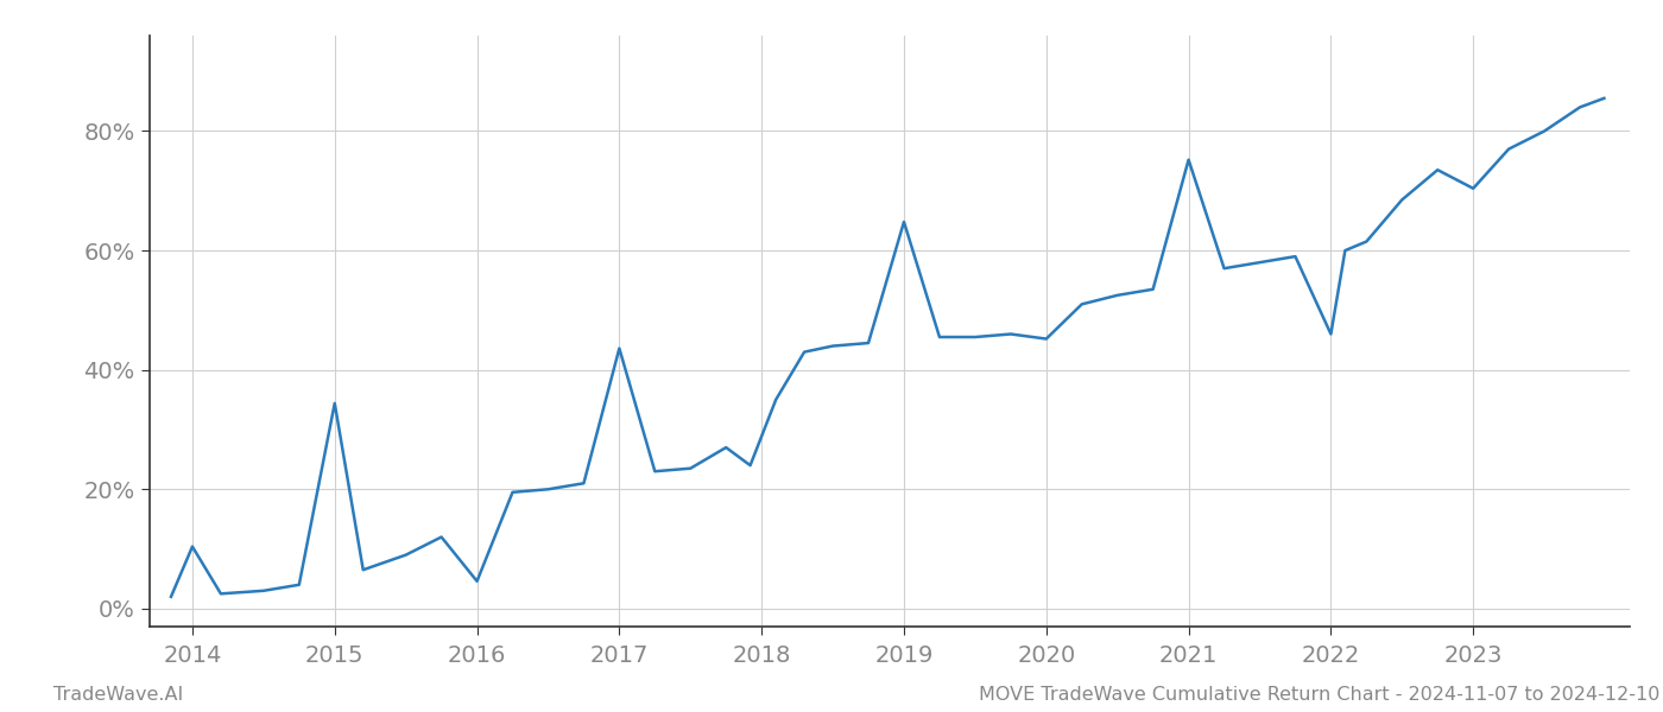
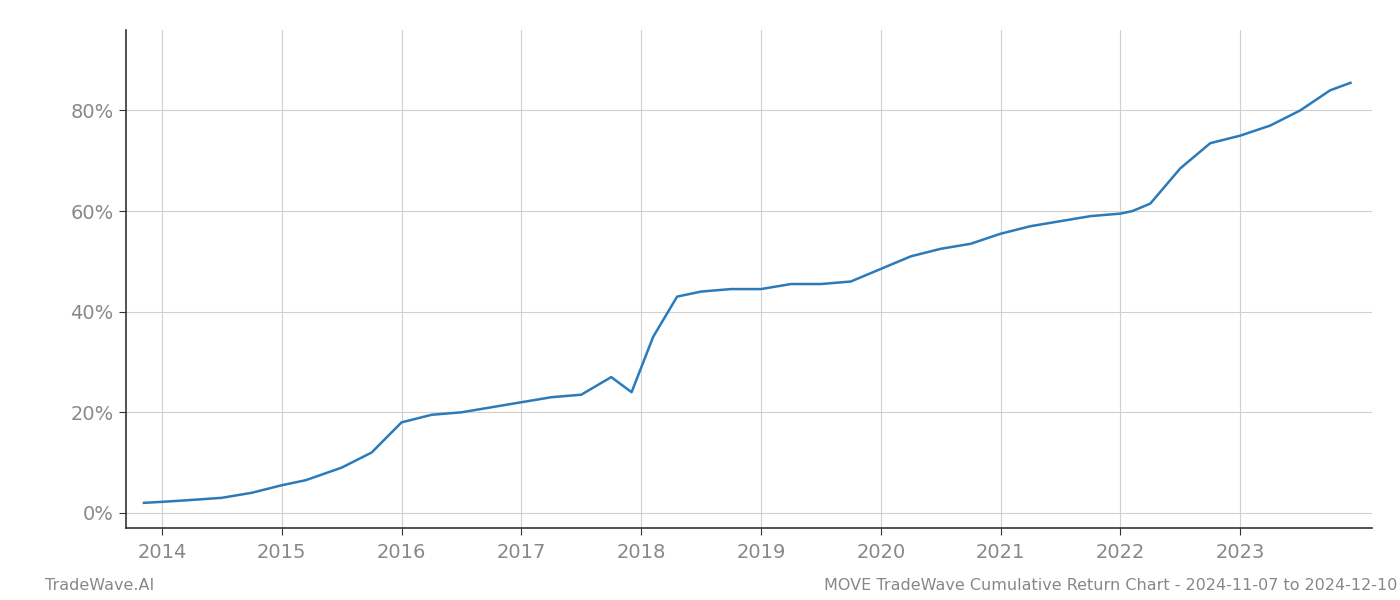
2014: 10.4% -> 2.2%
2015: 34.4% -> 5.5%
2016: 4.6% -> 18.0%
2017: 43.6% -> 22.0%
2019: 64.8% -> 44.5%
2020: 45.2% -> 48.5%
2021: 75.2% -> 55.5%
2022: 46.0% -> 59.5%
2023: 70.4% -> 75.0%
